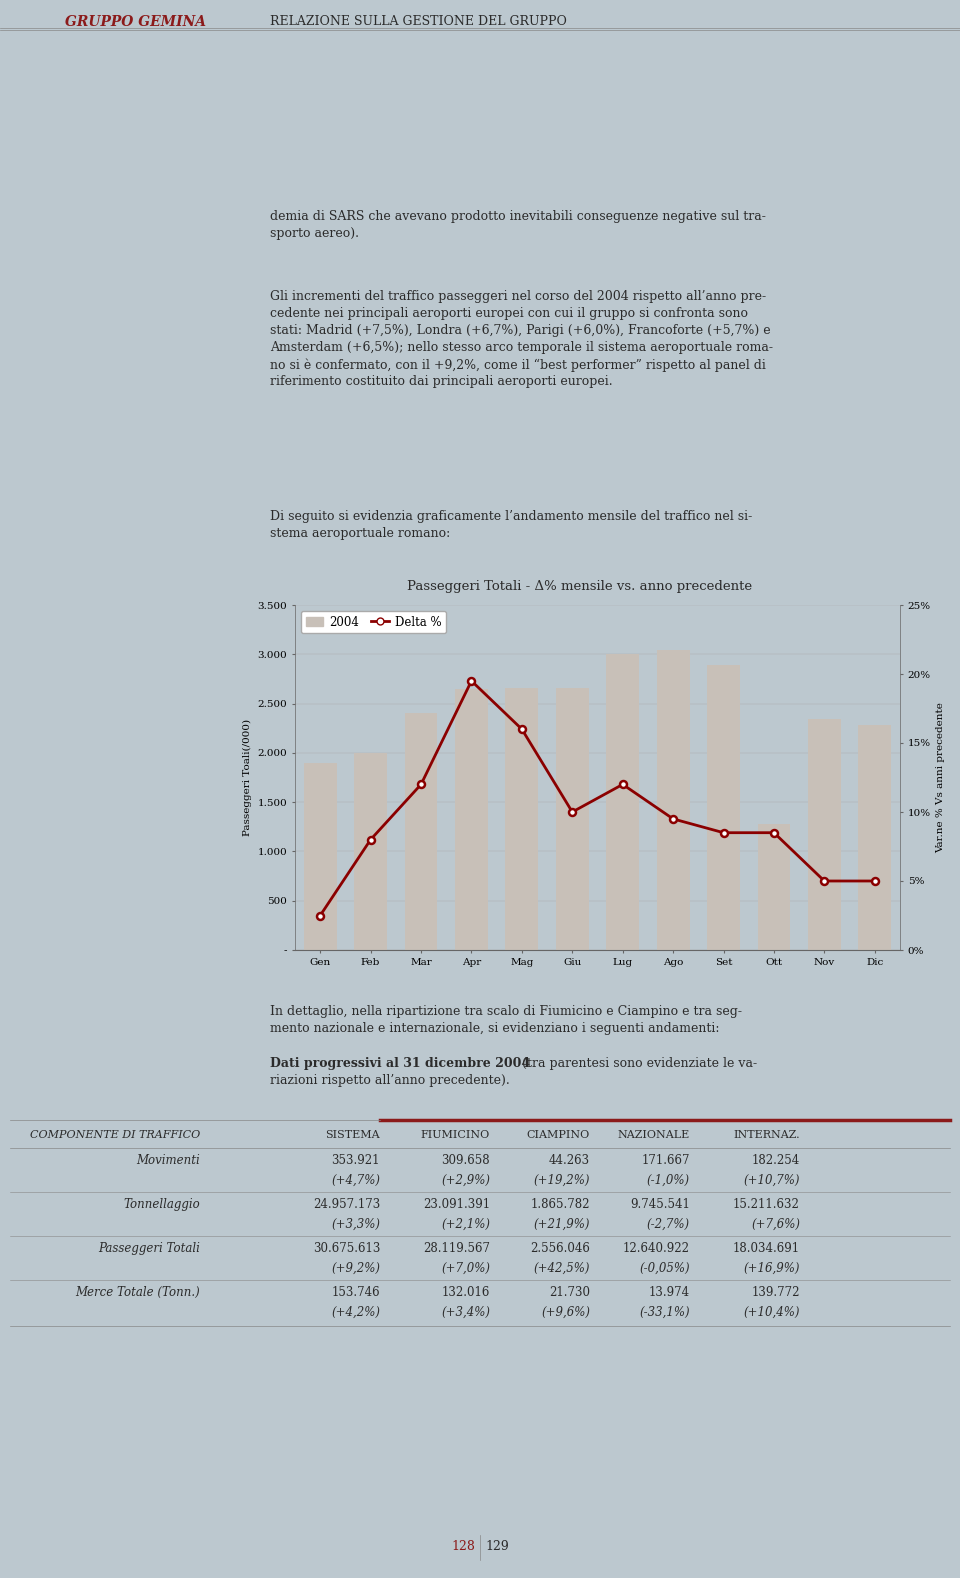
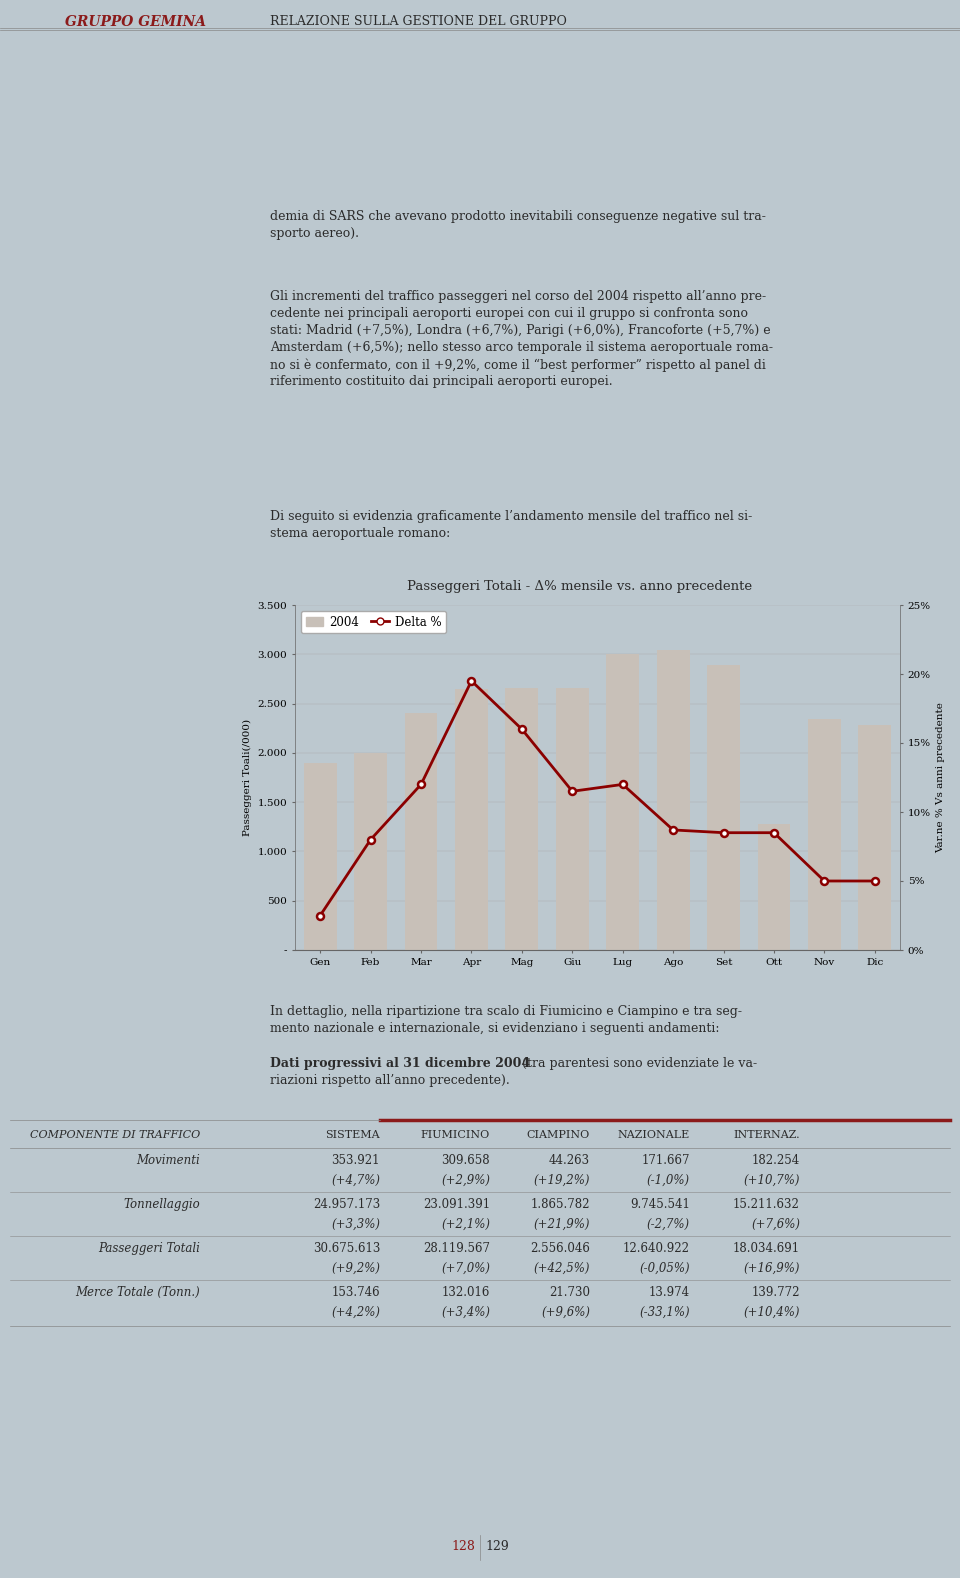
Delta %/Giu: 10.0% -> 11.5%
Delta %/Ago: 9.5% -> 8.7%
